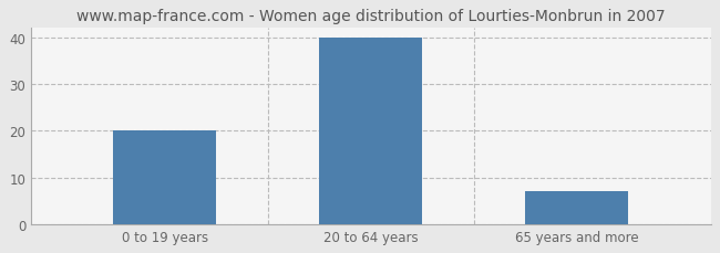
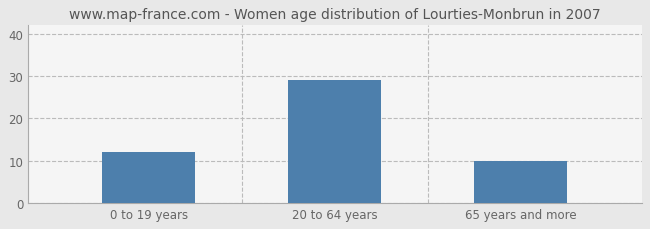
0 to 19 years: 20 -> 12
20 to 64 years: 40 -> 29
65 years and more: 7 -> 10
